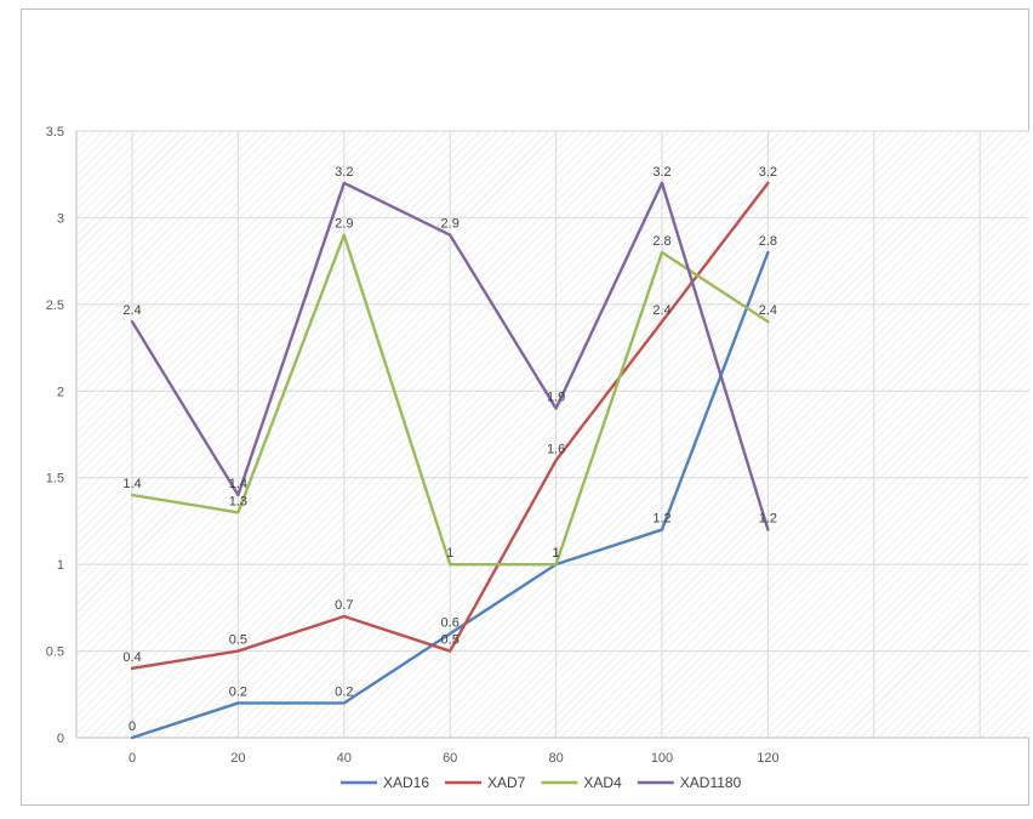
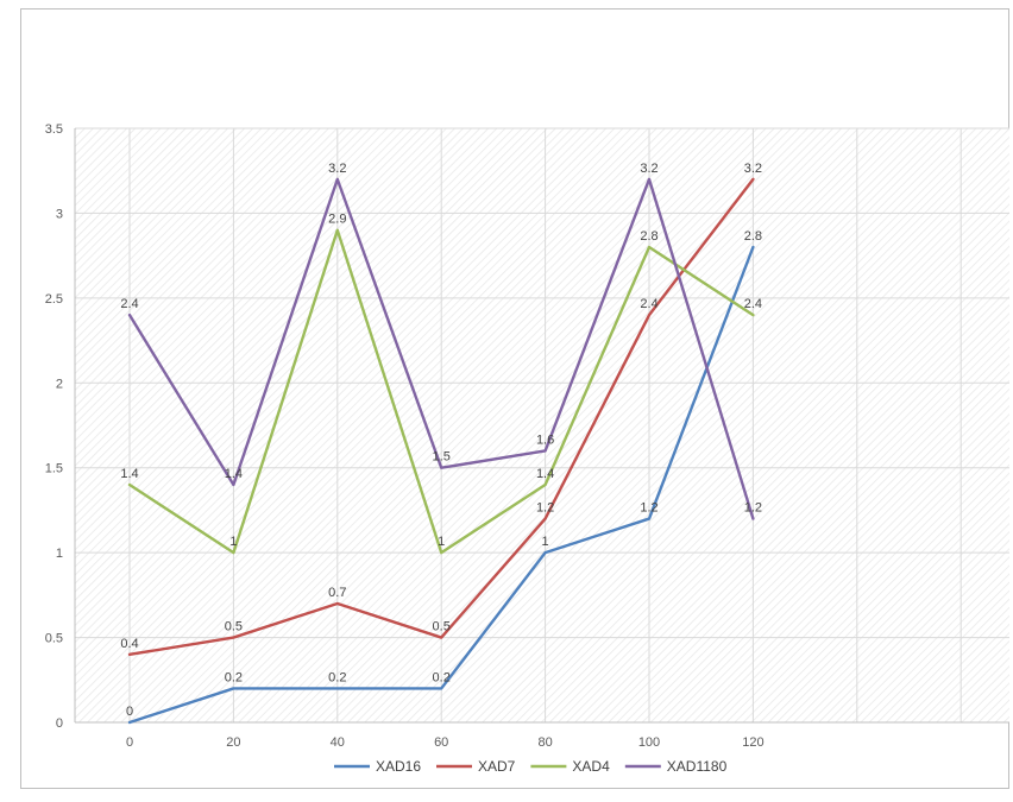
XAD4/20: 1.3 -> 1
XAD16/60: 0.6 -> 0.2
XAD1180/60: 2.9 -> 1.5
XAD7/80: 1.6 -> 1.2
XAD4/80: 1 -> 1.4
XAD1180/80: 1.9 -> 1.6
